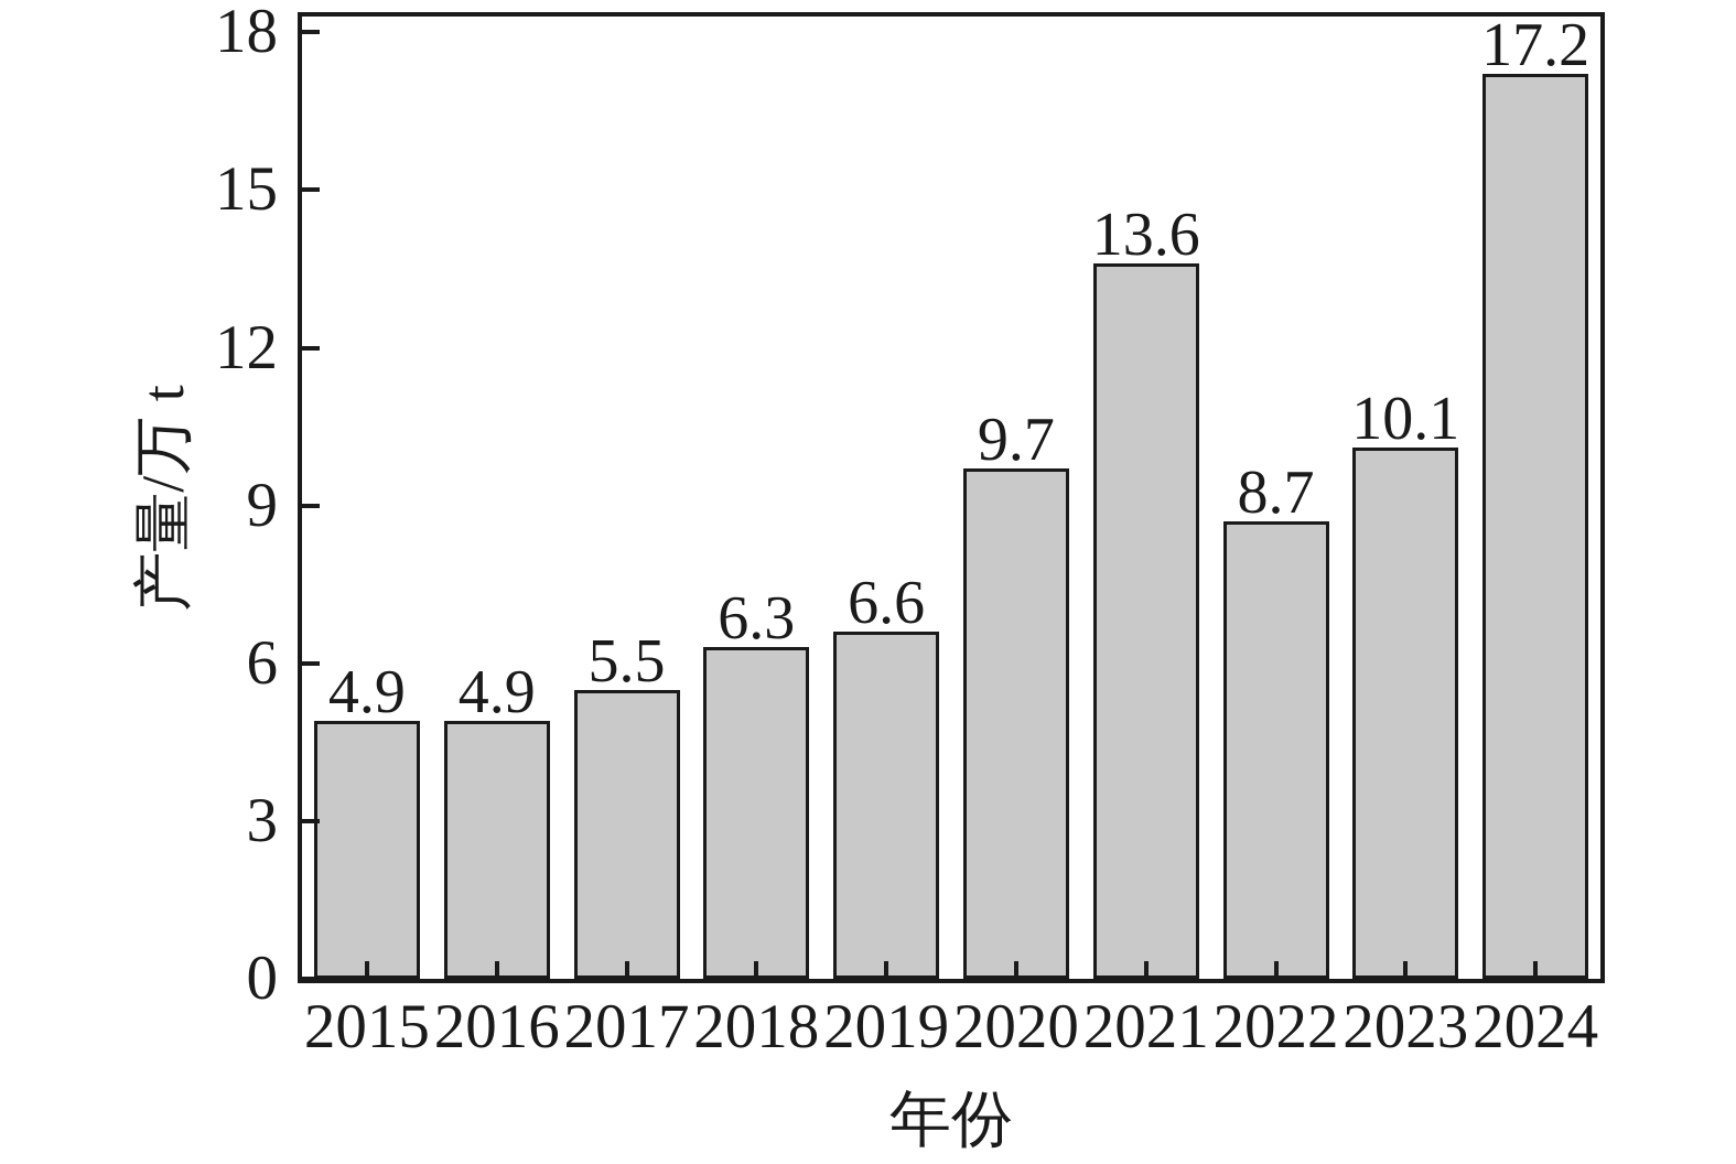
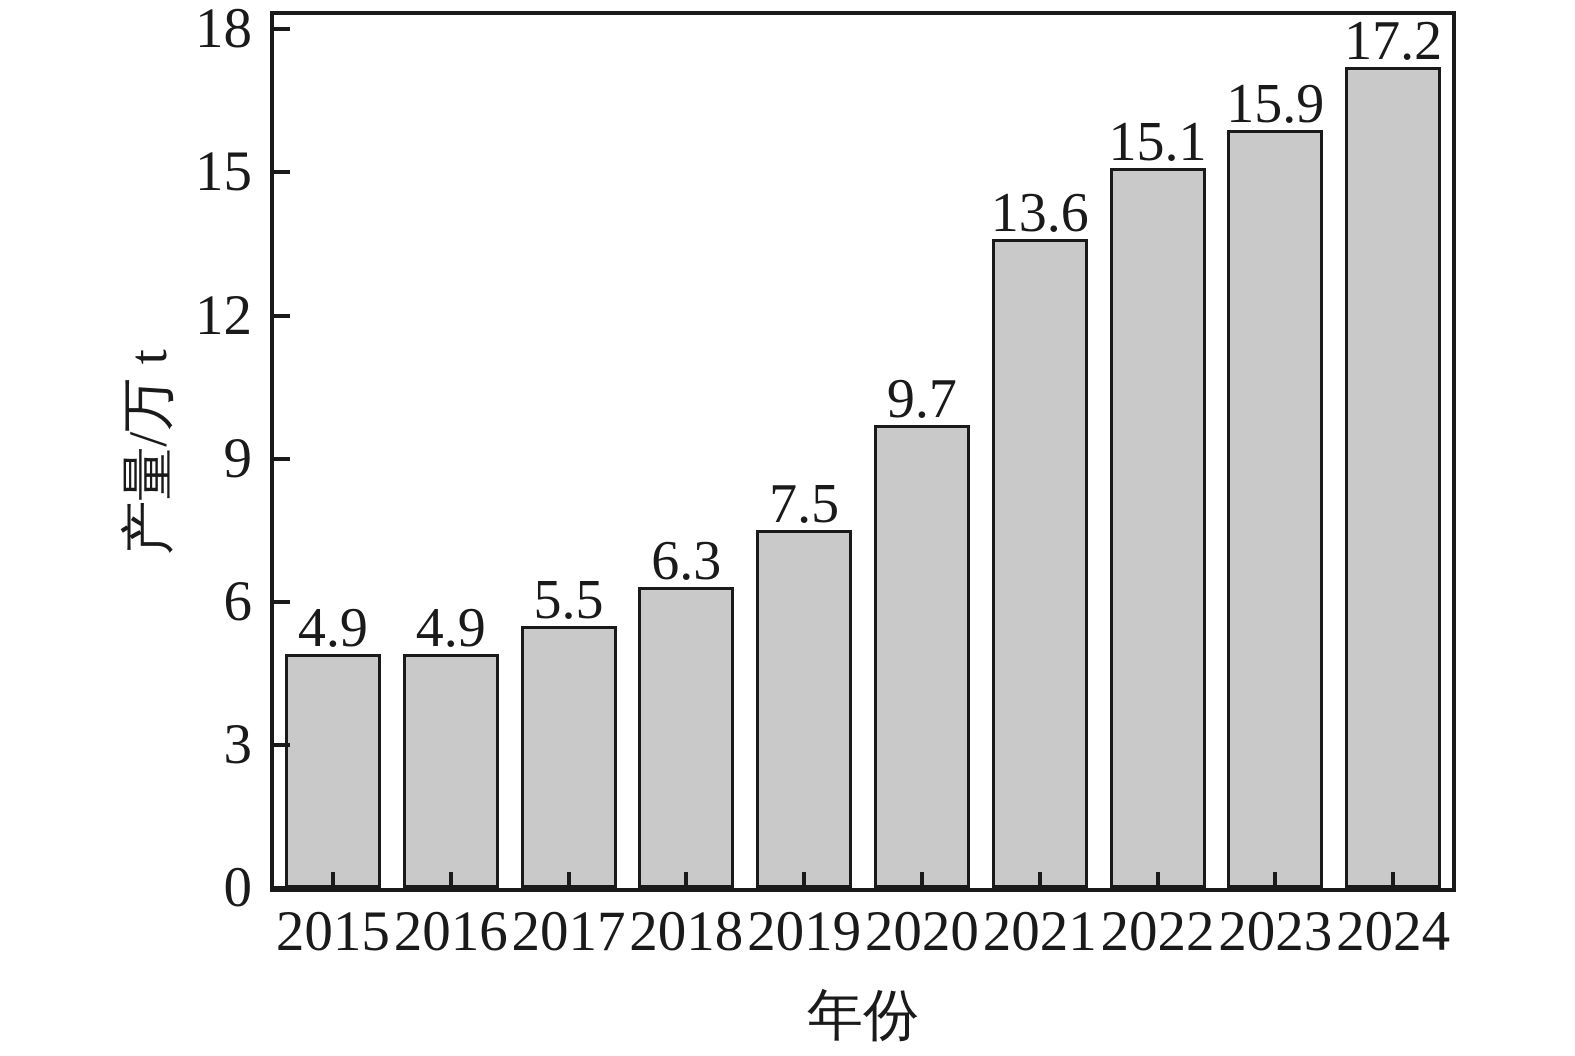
2019: 6.6 -> 7.5
2022: 8.7 -> 15.1
2023: 10.1 -> 15.9
